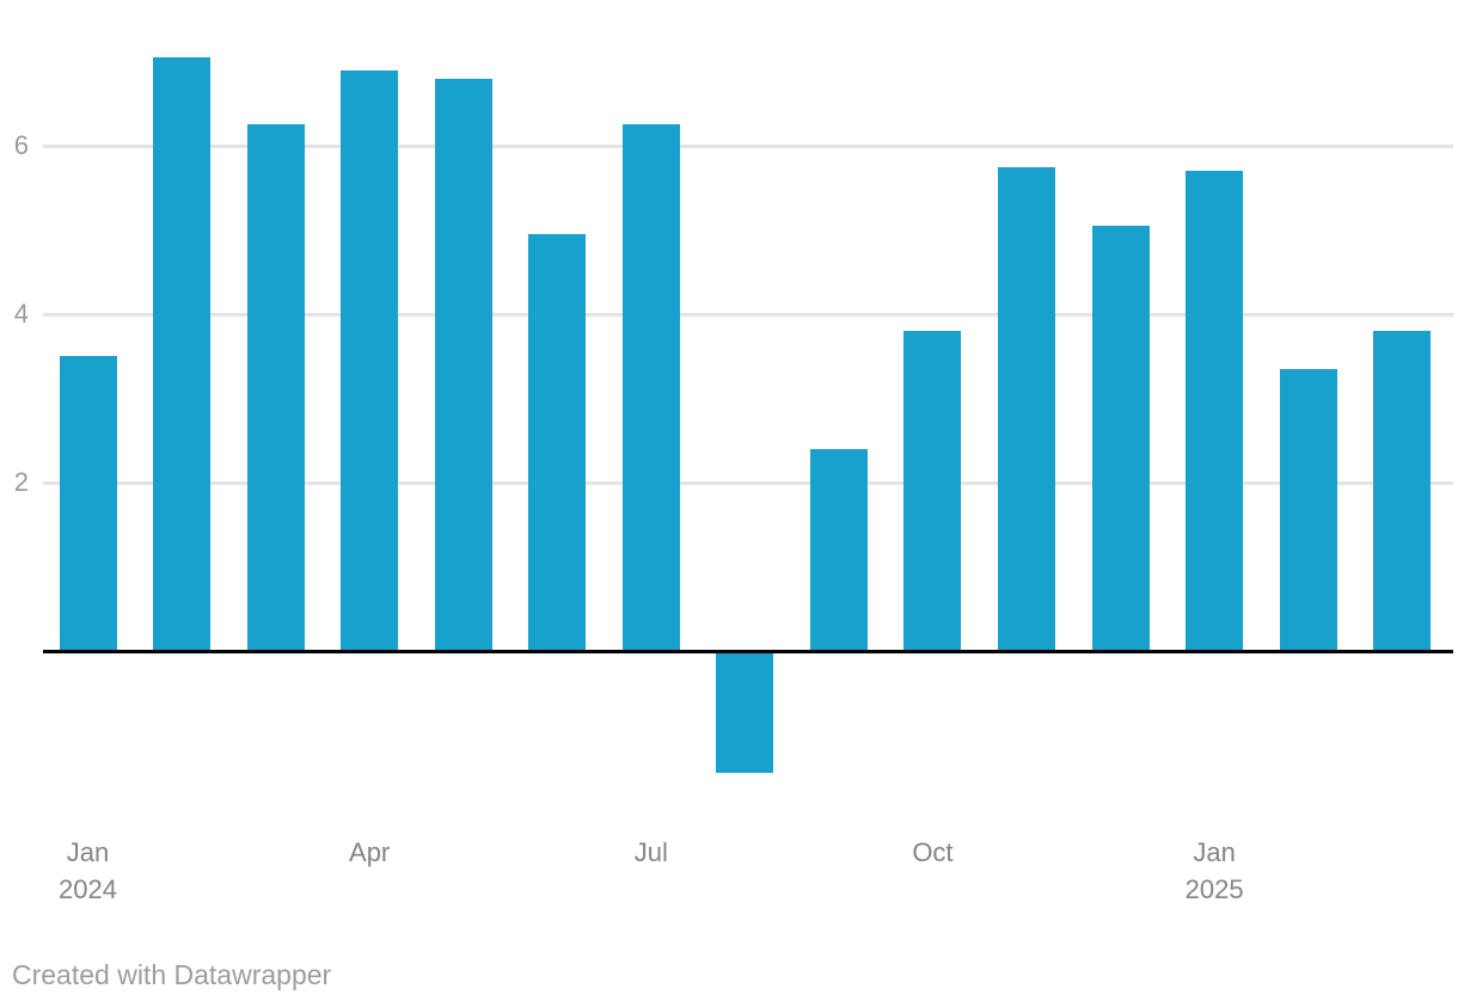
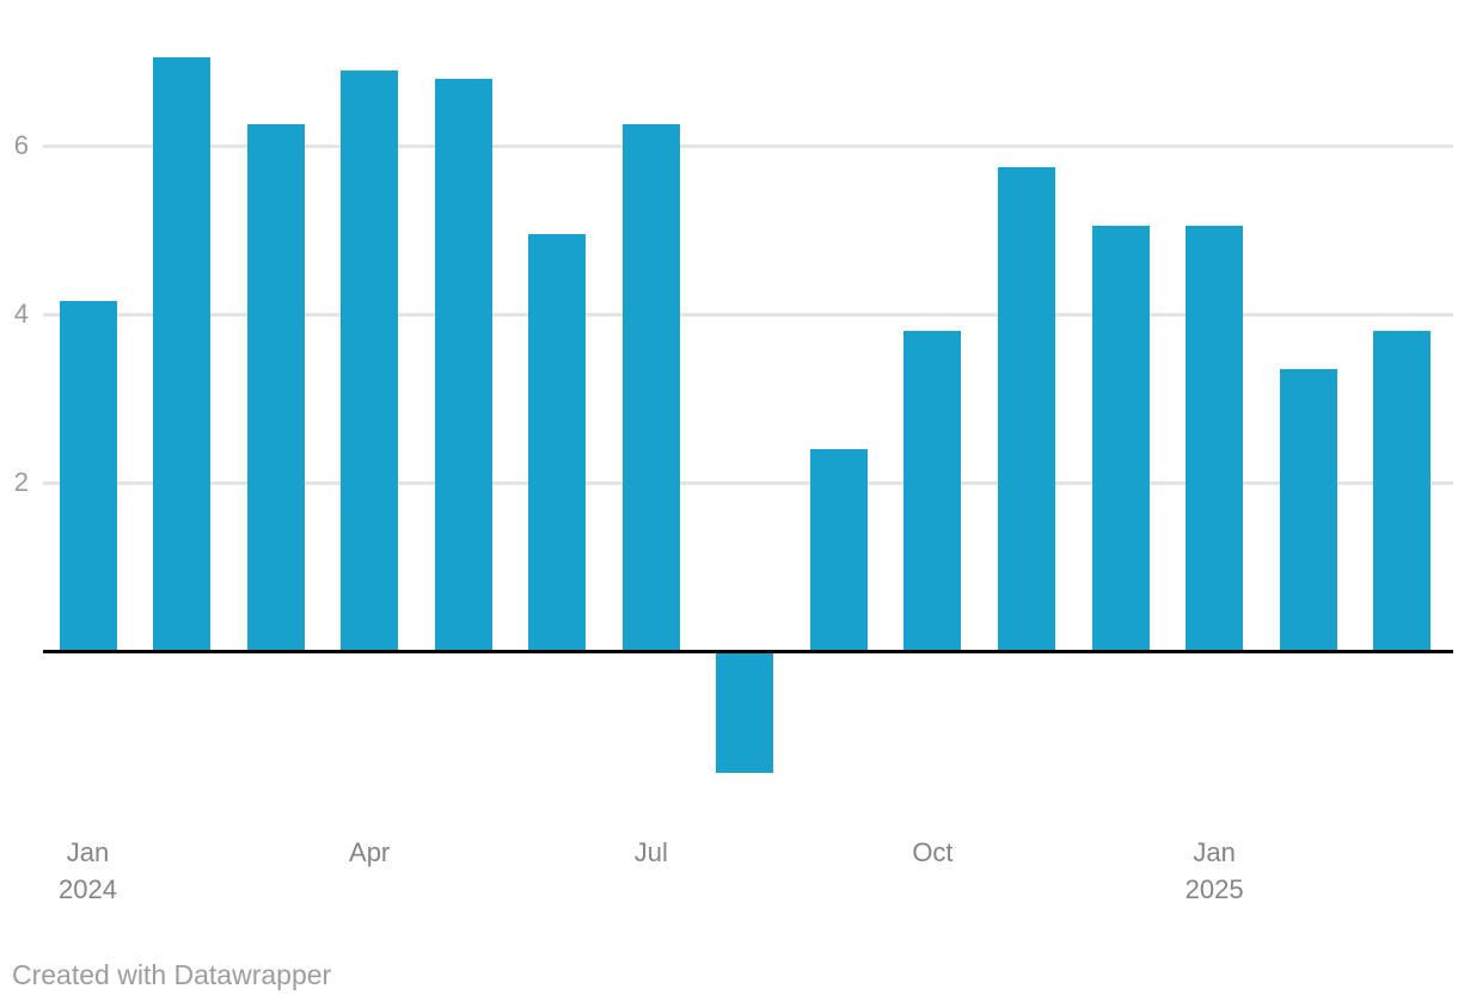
Jan 2024: 3.5 -> 4.2
Jan 2025: 5.7 -> 5.0
